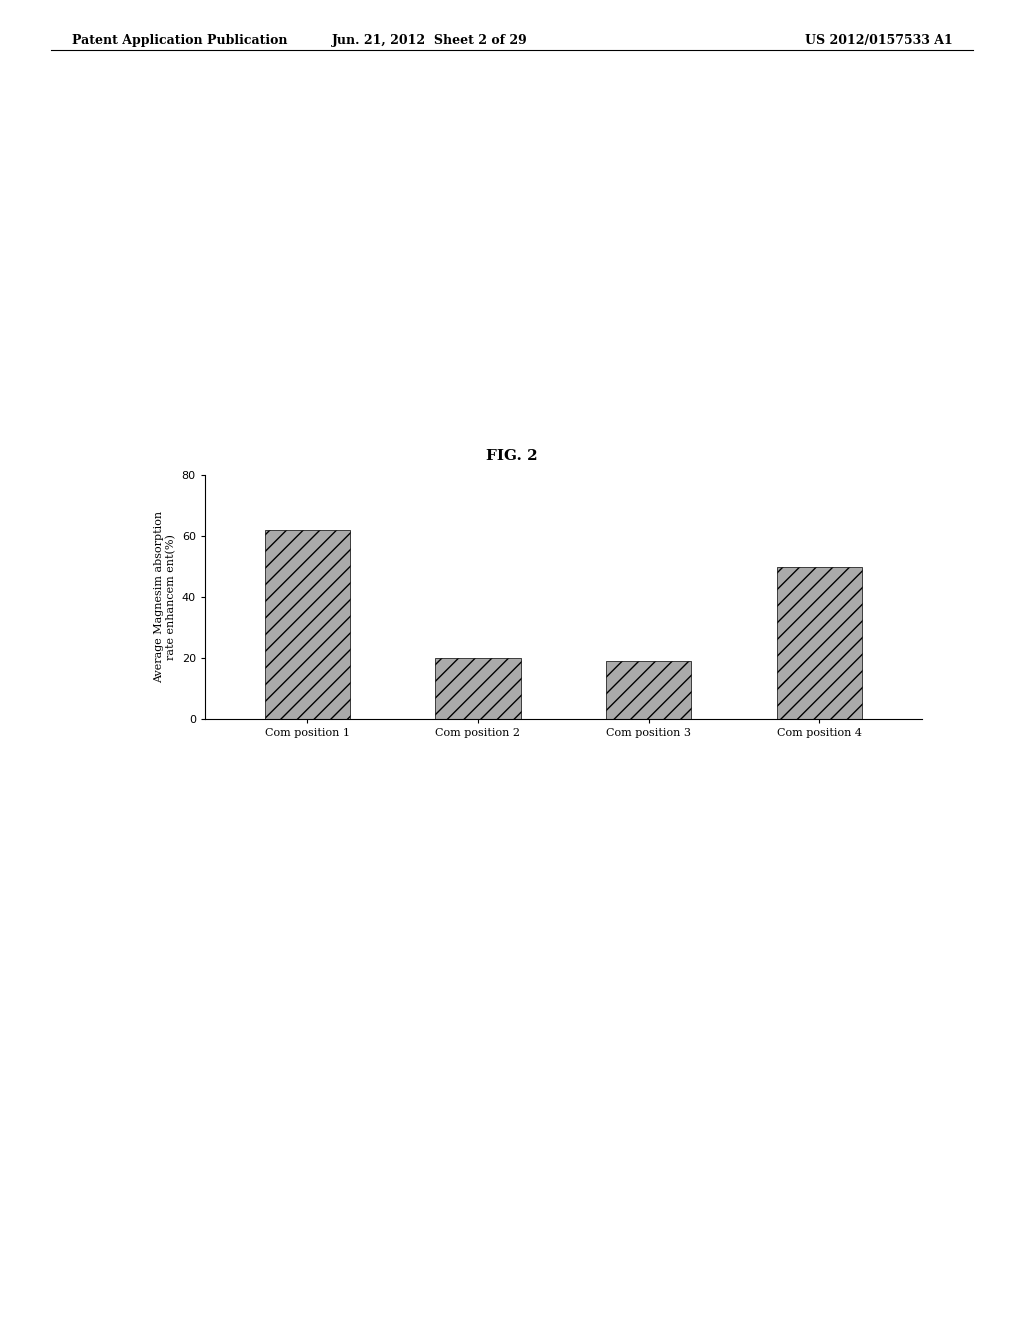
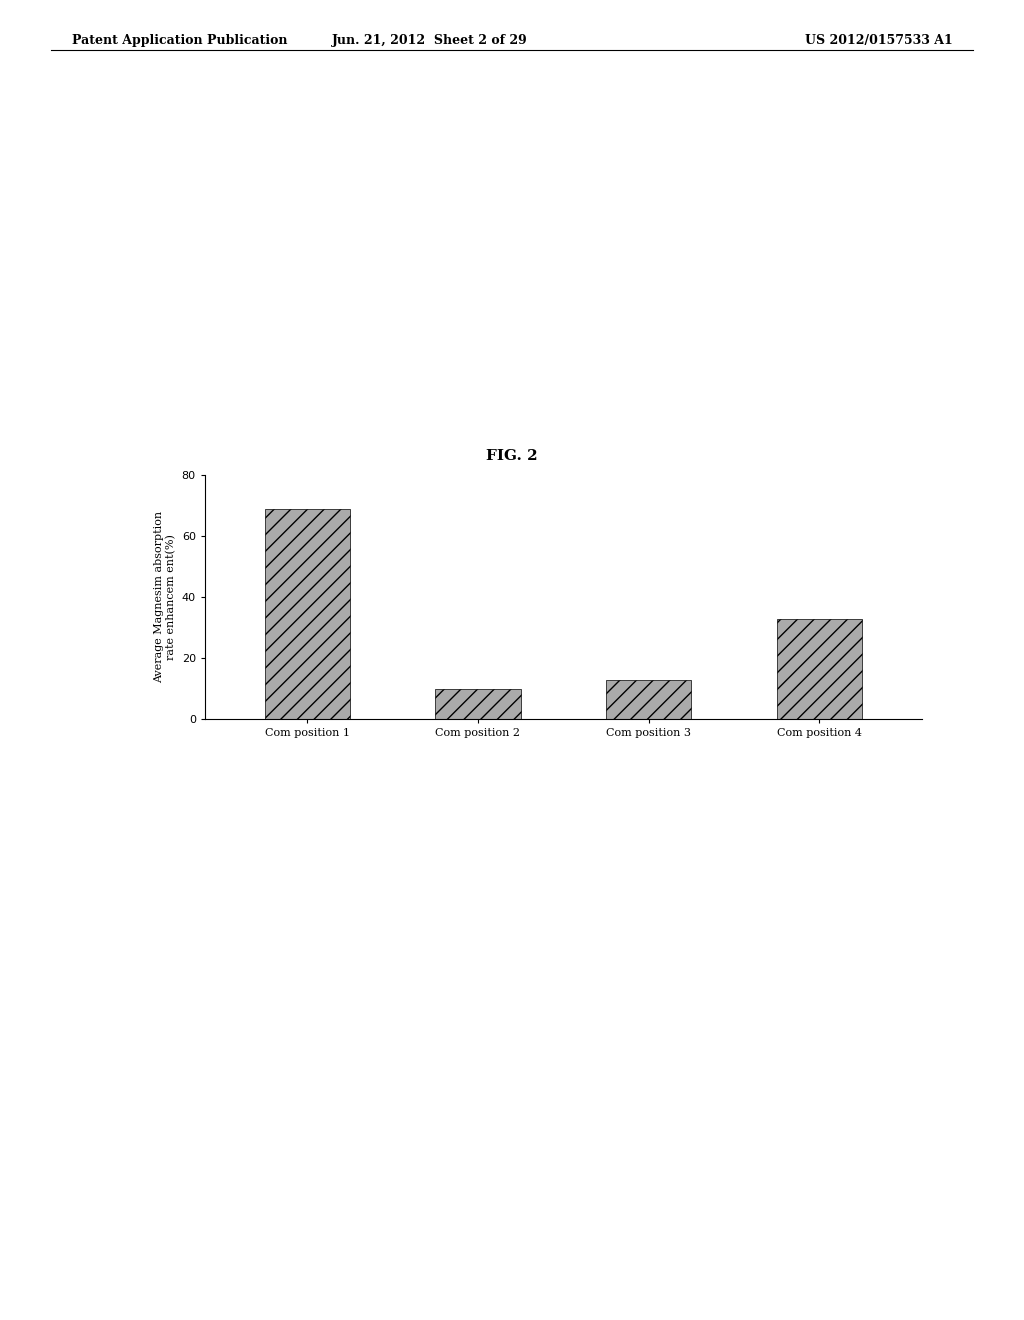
Com position 1: 62 -> 69
Com position 2: 20 -> 10
Com position 3: 19 -> 13
Com position 4: 50 -> 33
